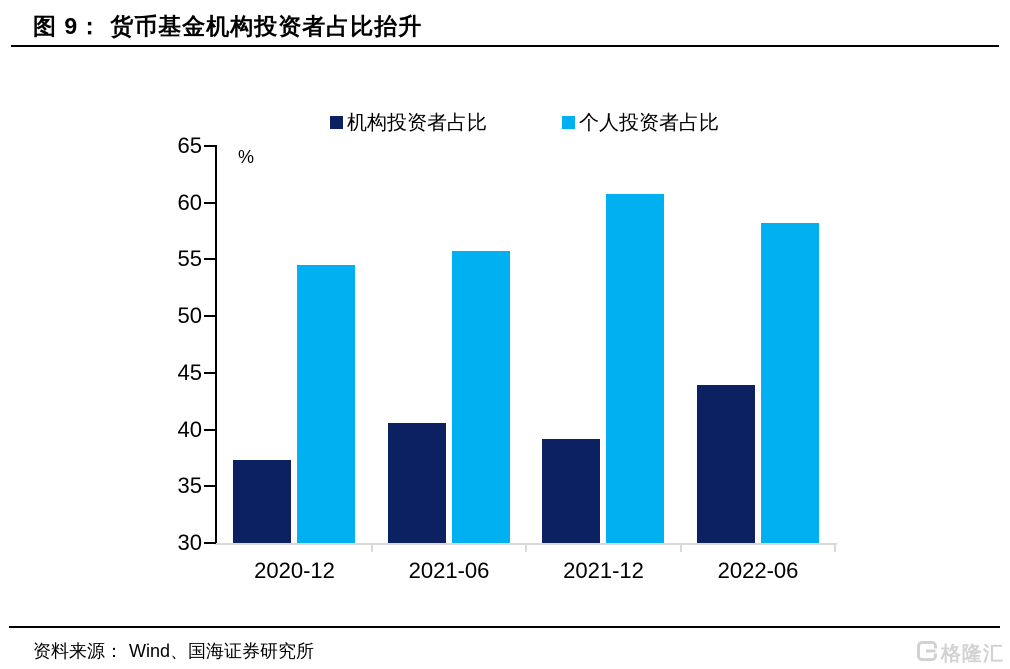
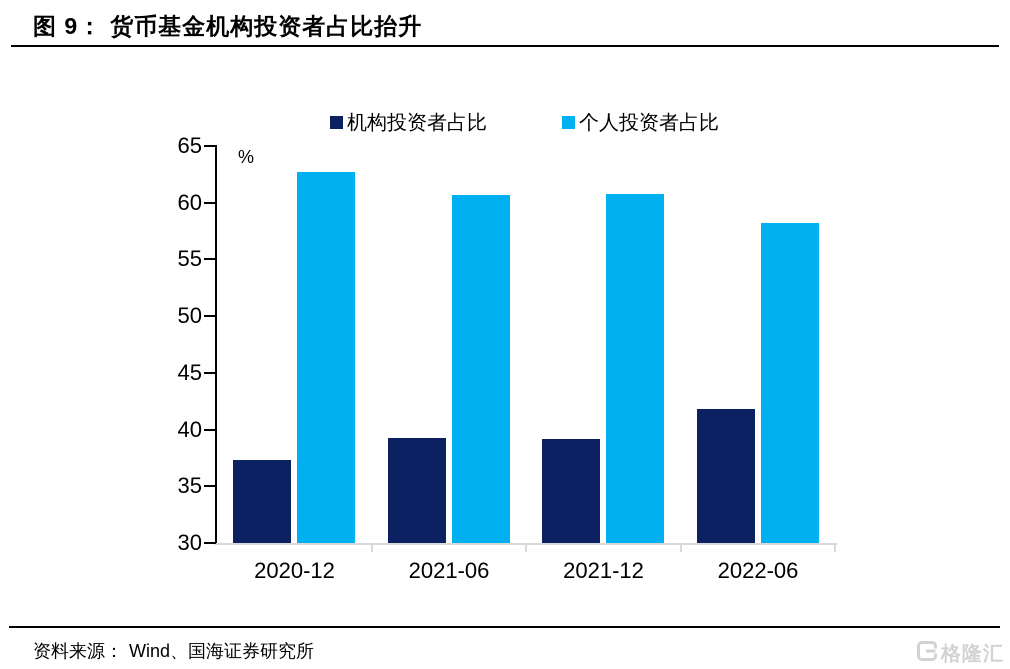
个人投资者占比/2020-12: 54.5 -> 62.7
机构投资者占比/2021-06: 40.6 -> 39.3
个人投资者占比/2021-06: 55.7 -> 60.7
机构投资者占比/2022-06: 43.9 -> 41.8
